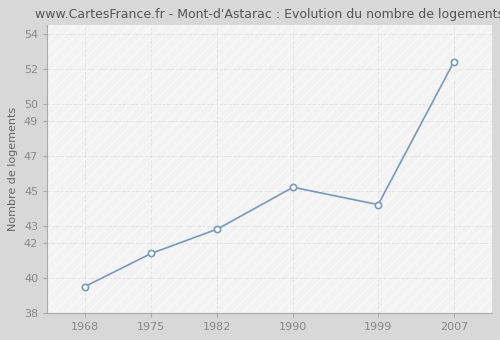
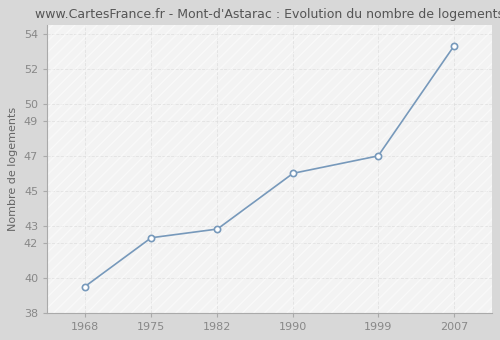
1975: 41.4 -> 42.3
1990: 45.2 -> 46.0
1999: 44.2 -> 47.0
2007: 52.4 -> 53.3
